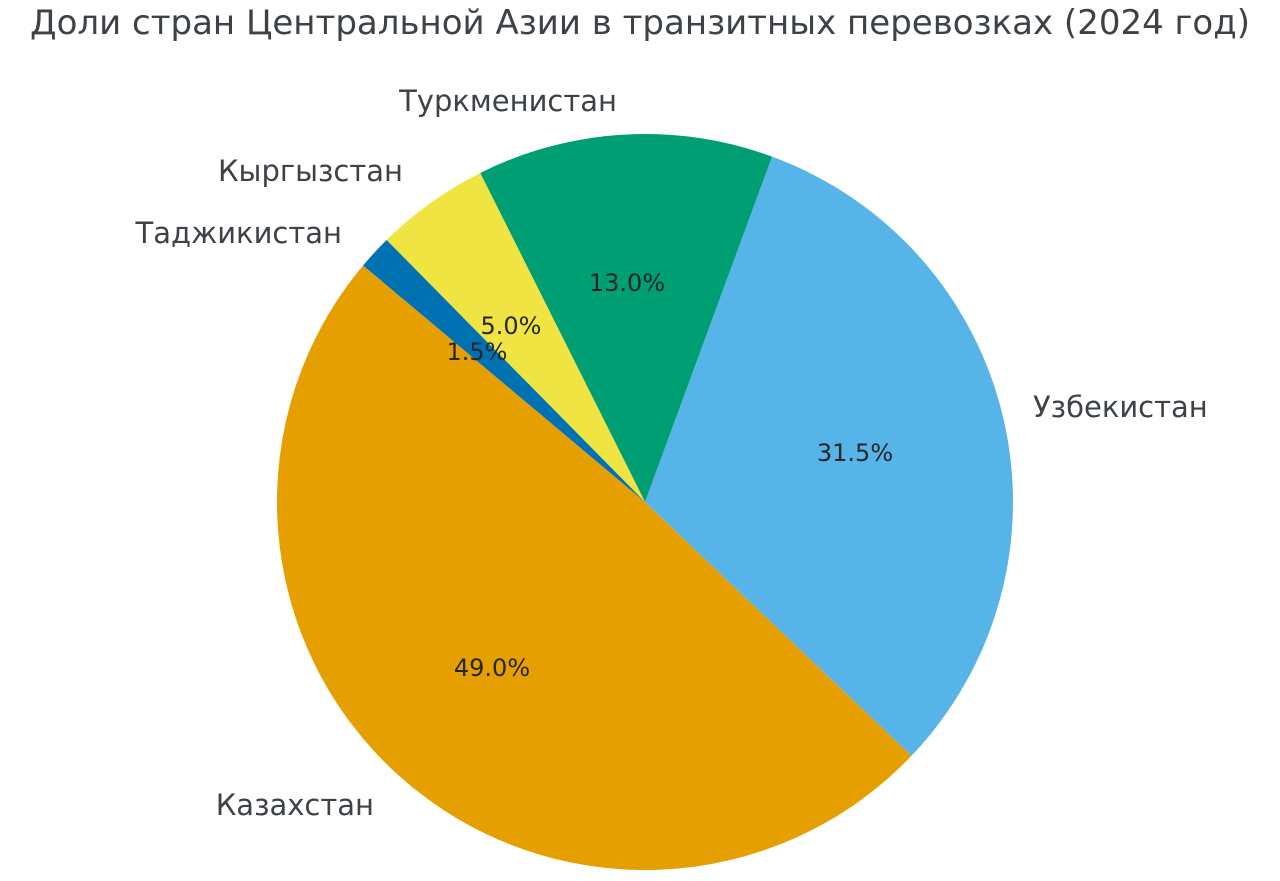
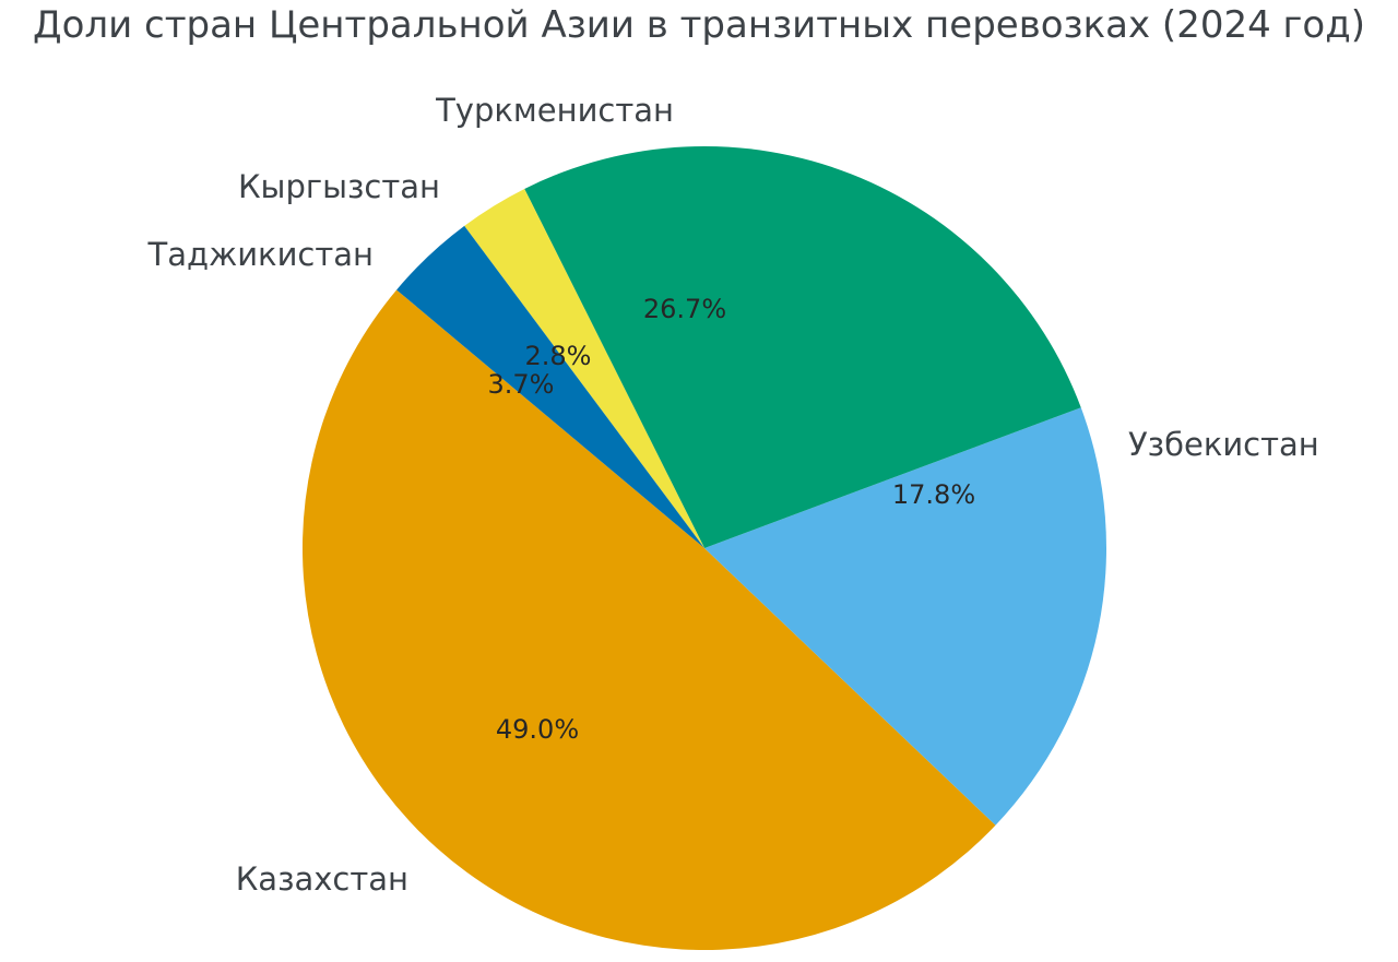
Узбекистан: 31.5% -> 17.8%
Туркменистан: 13.0% -> 26.7%
Кыргызстан: 5.0% -> 2.8%
Таджикистан: 1.5% -> 3.7%
